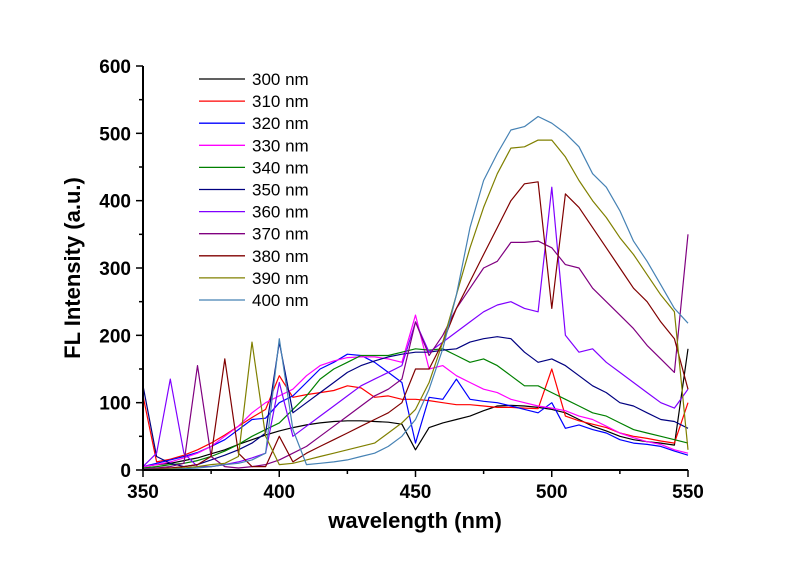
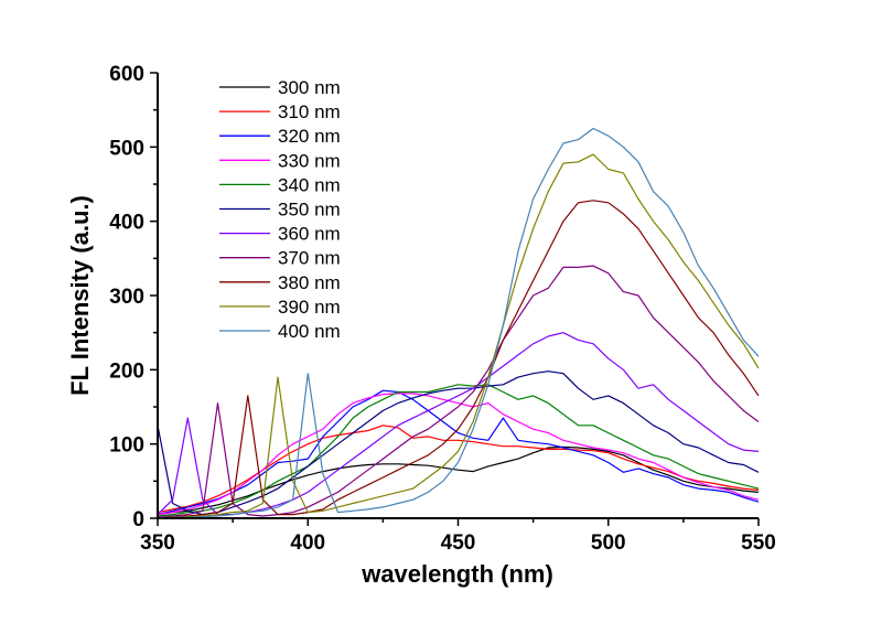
310 nm/350: 110 -> 10
310 nm/400: 140 -> 100
320 nm/400: 100 -> 80
350 nm/400: 190 -> 70
360 nm/400: 130 -> 40
380 nm/400: 50 -> 10
300 nm/450: 30 -> 60
320 nm/450: 40 -> 120
330 nm/450: 230 -> 160
360 nm/450: 220 -> 160
370 nm/450: 220 -> 150
380 nm/450: 150 -> 120
310 nm/500: 150 -> 90
320 nm/500: 100 -> 80
360 nm/500: 420 -> 220
380 nm/500: 240 -> 420
390 nm/500: 490 -> 470
300 nm/550: 180 -> 40
310 nm/550: 100 -> 40
360 nm/550: 120 -> 90
370 nm/550: 350 -> 130
380 nm/550: 120 -> 160
390 nm/550: 30 -> 200
